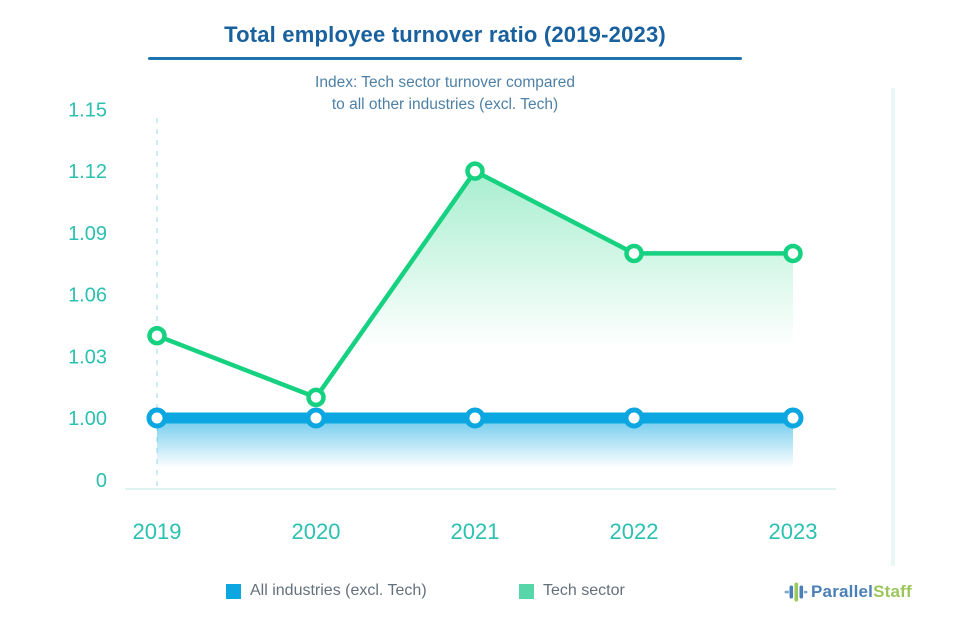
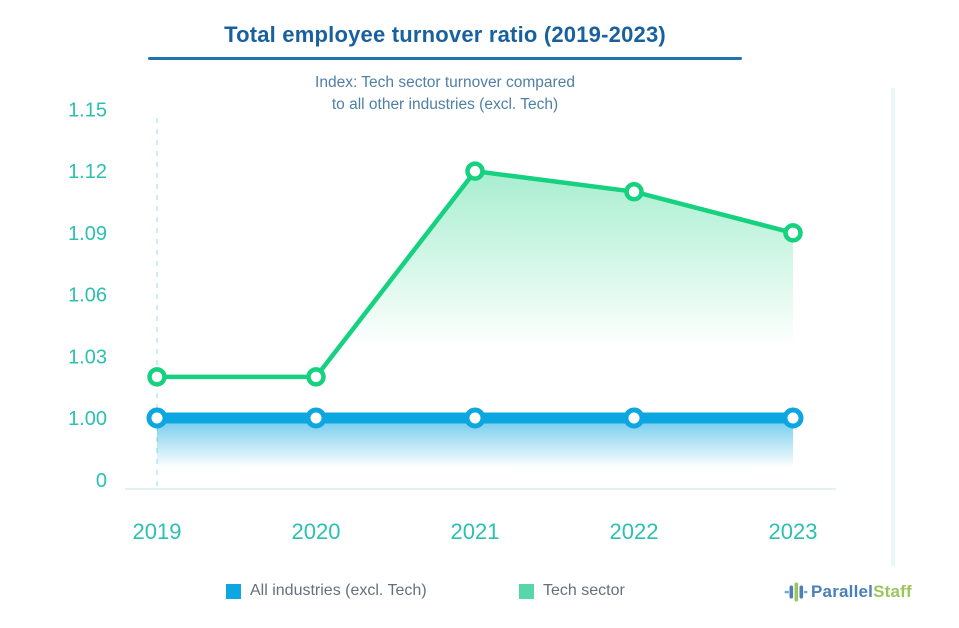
Tech sector/2019: 1.04 -> 1.02
Tech sector/2020: 1.01 -> 1.02
Tech sector/2022: 1.08 -> 1.11
Tech sector/2023: 1.08 -> 1.09
